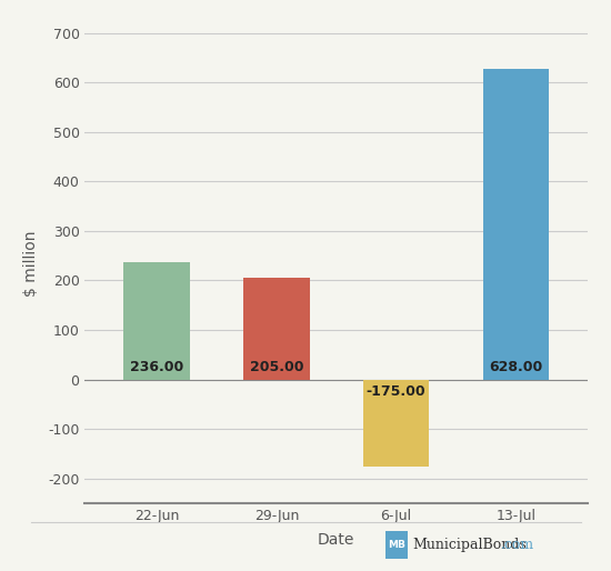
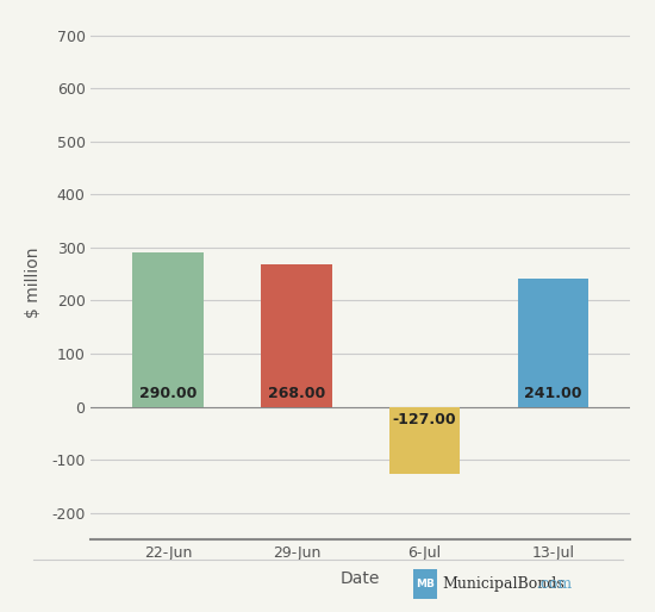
22-Jun: 236.00 -> 290.00
29-Jun: 205.00 -> 268.00
6-Jul: -175.00 -> -127.00
13-Jul: 628.00 -> 241.00
